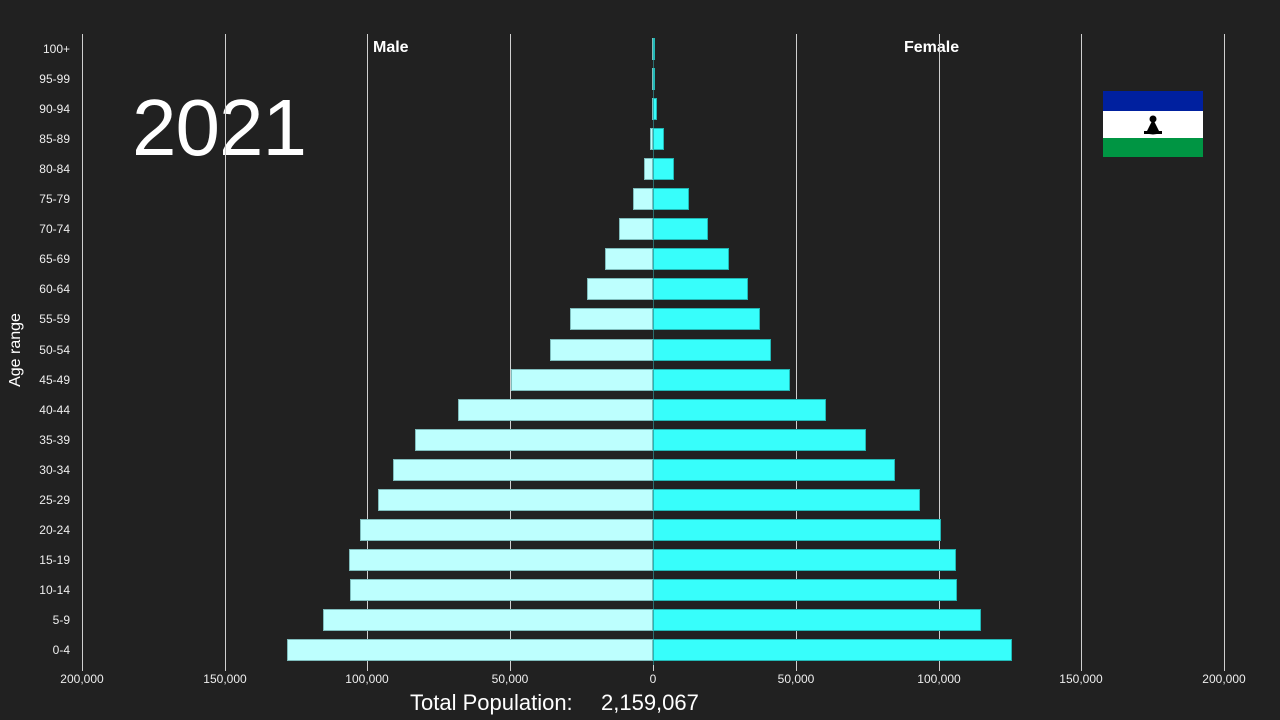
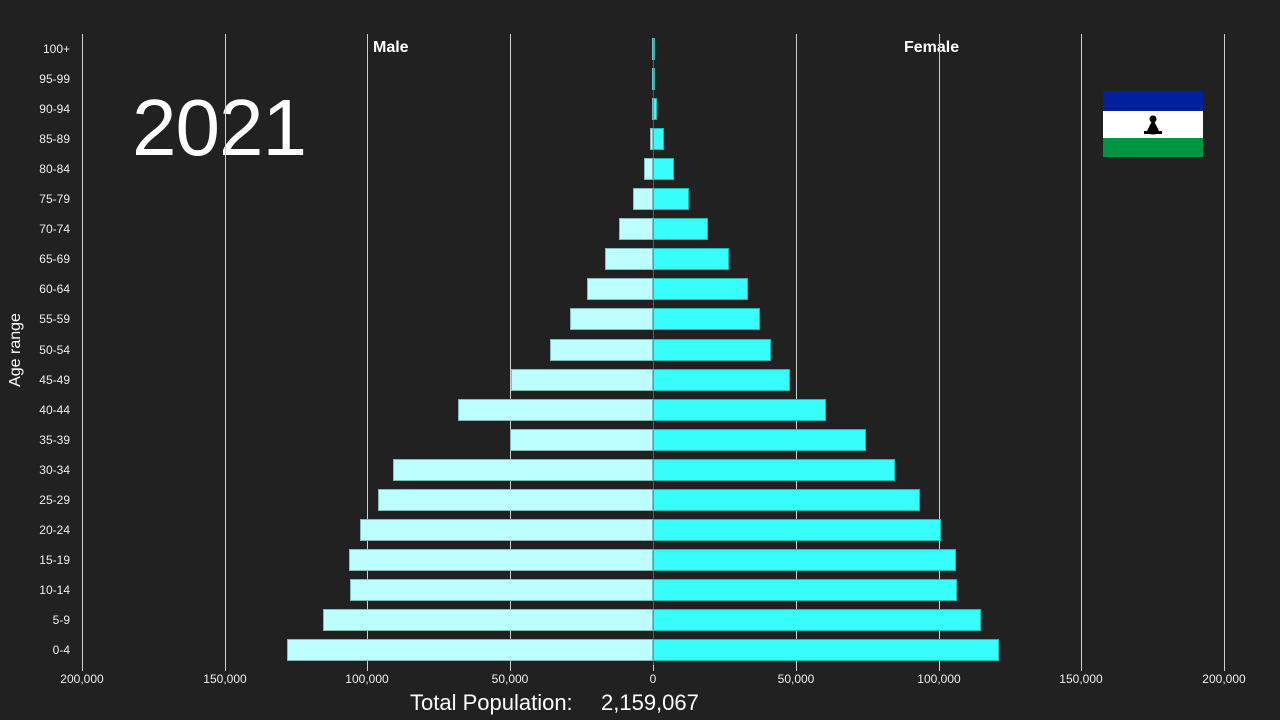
Female/0-4: 126000 -> 121000
Male/35-39: 83000 -> 50000
